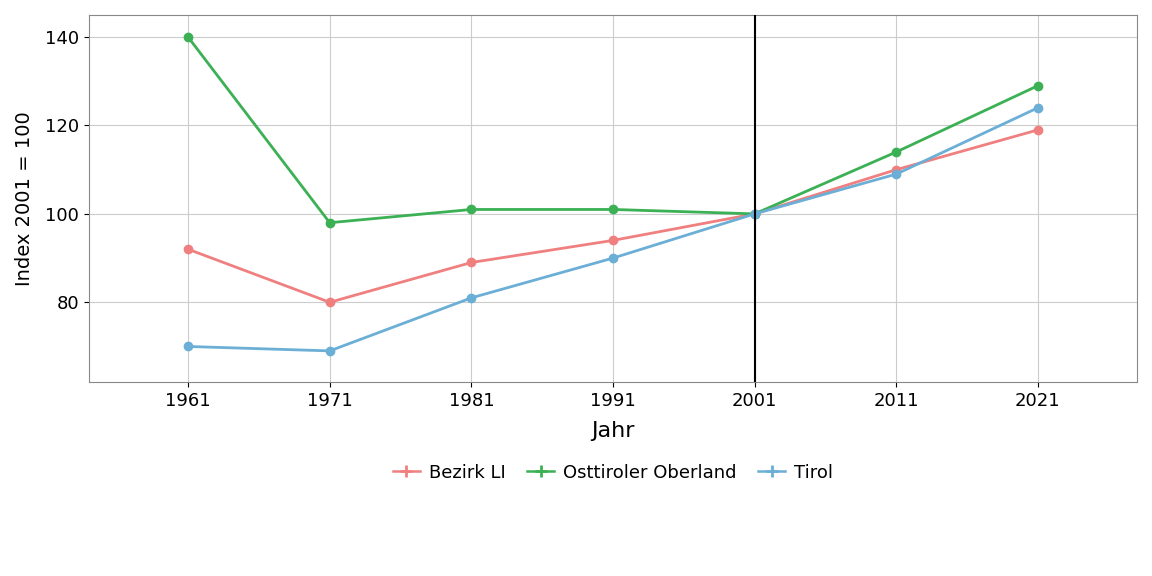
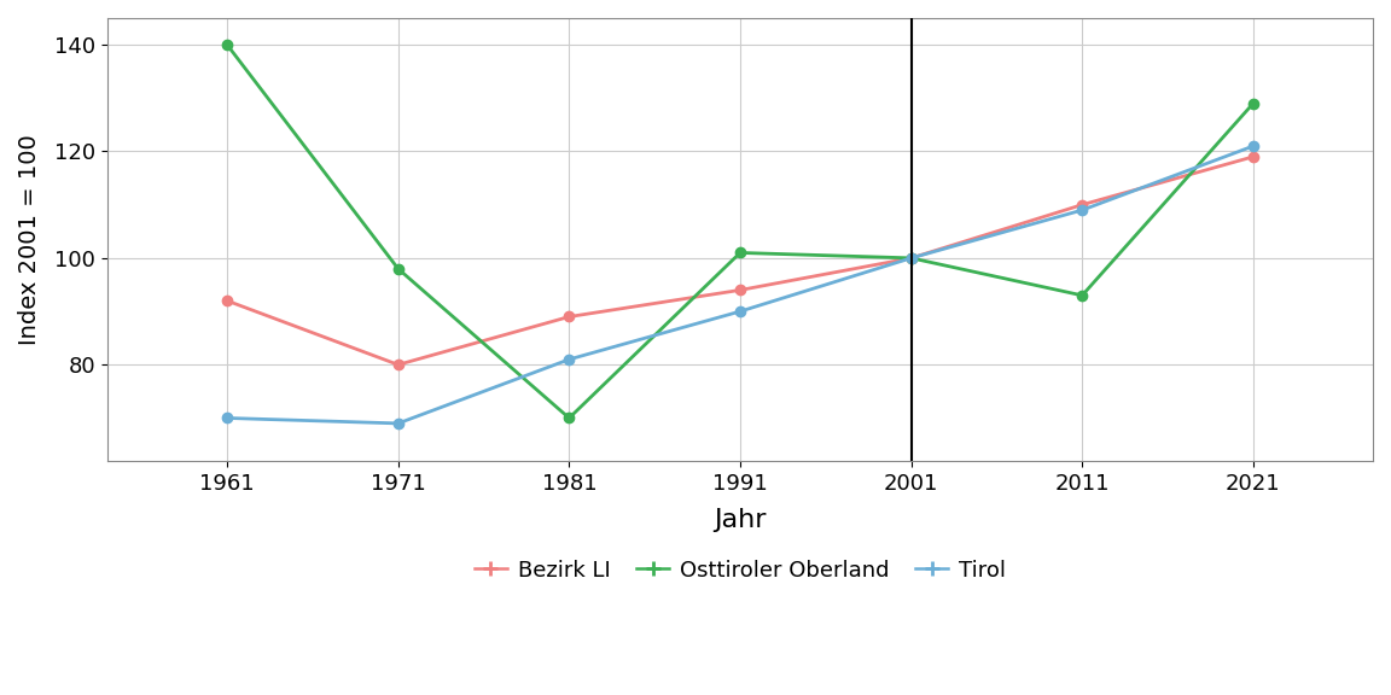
Osttiroler Oberland/1981: 101 -> 70
Osttiroler Oberland/2011: 114 -> 93
Tirol/2021: 124 -> 121
